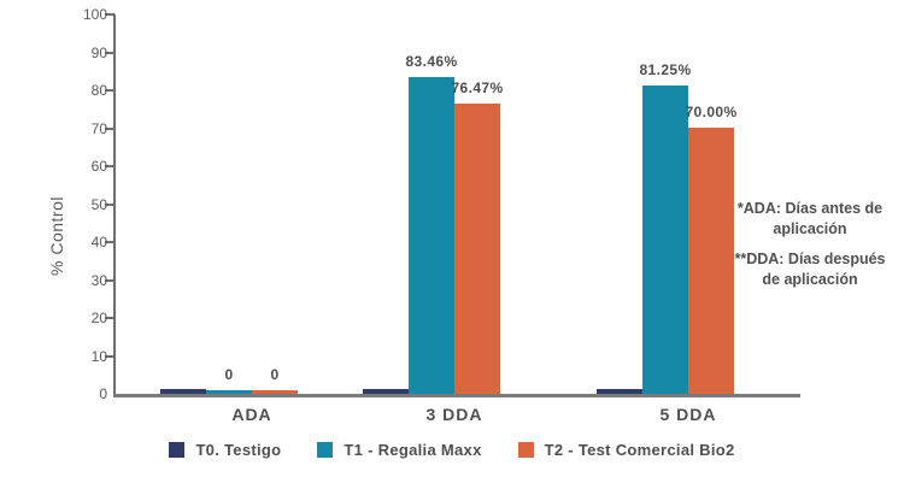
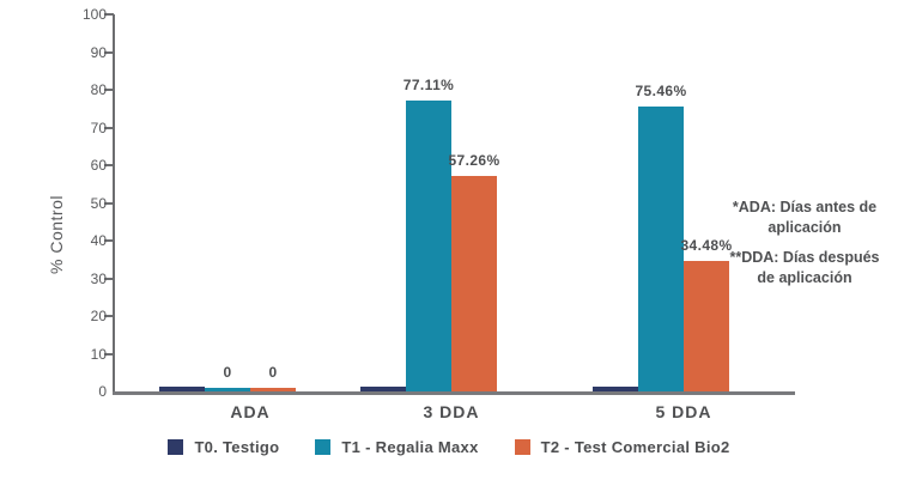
T1 - Regalia Maxx/3 DDA: 83.46% -> 77.11%
T2 - Test Comercial Bio2/3 DDA: 76.47% -> 57.26%
T1 - Regalia Maxx/5 DDA: 81.25% -> 75.46%
T2 - Test Comercial Bio2/5 DDA: 70.00% -> 34.48%
